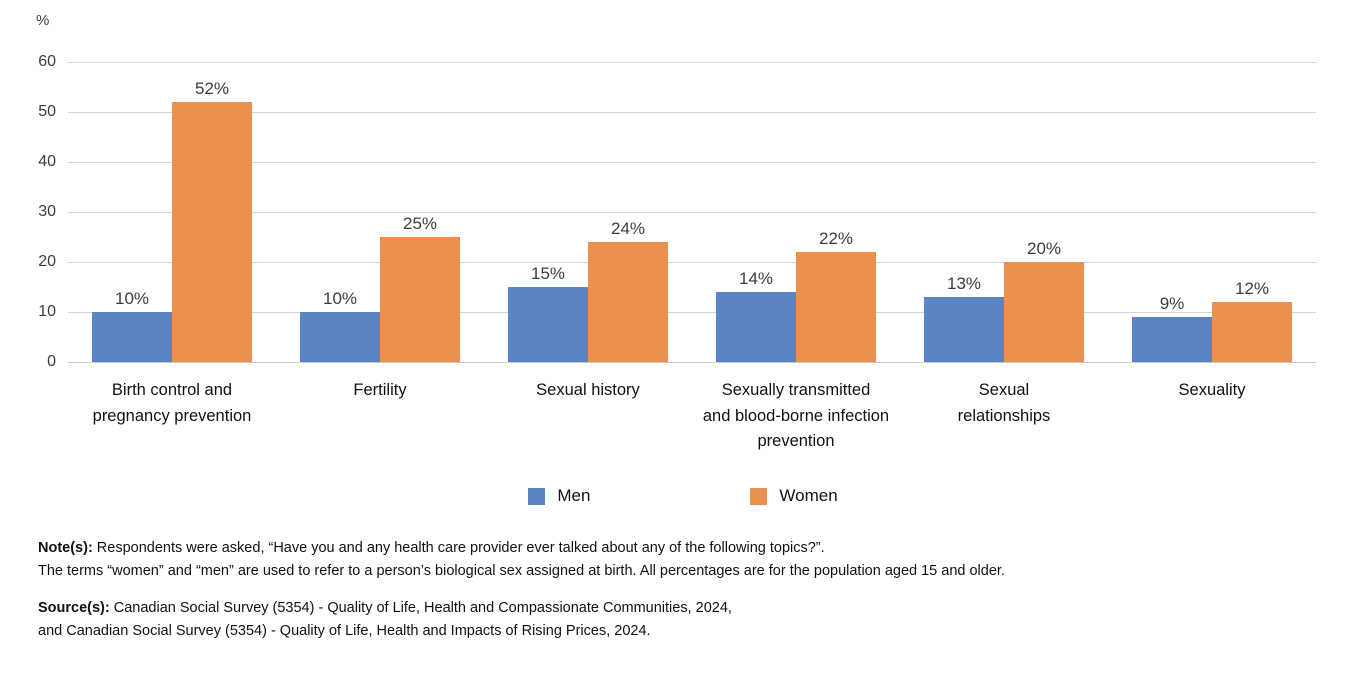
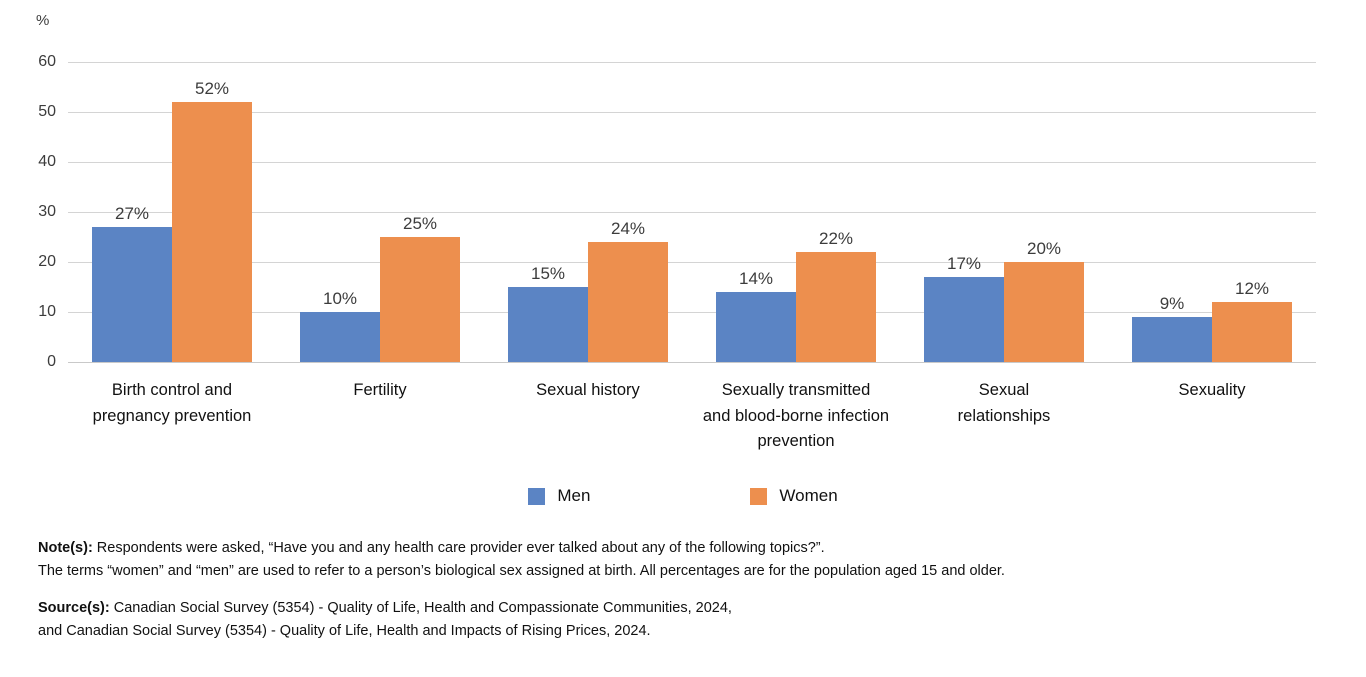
Men/Birth control and pregnancy prevention: 10% -> 27%
Men/Sexual relationships: 13% -> 17%
